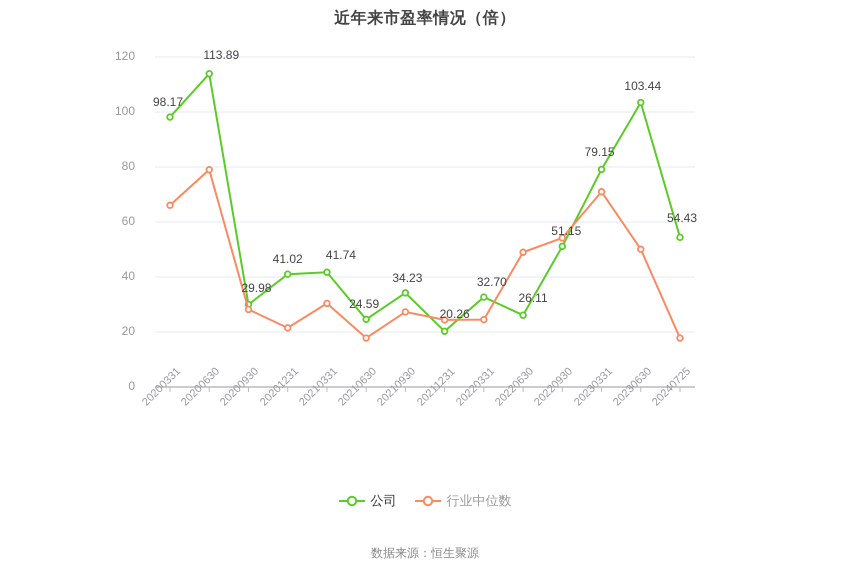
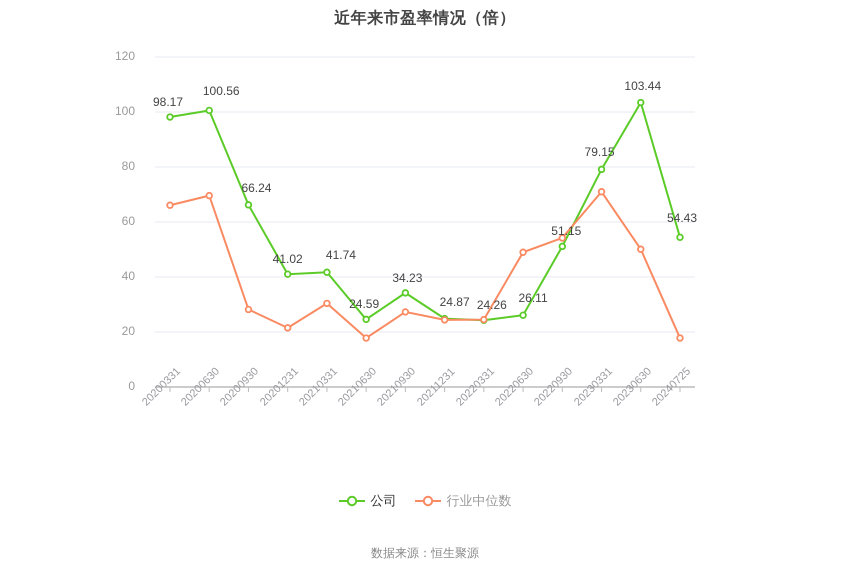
公司/20200630: 113.89 -> 100.56
行业中位数/20200630: 79 -> 70
公司/20200930: 29.98 -> 66.24
公司/20211231: 20.26 -> 24.87
公司/20220331: 32.70 -> 24.26
